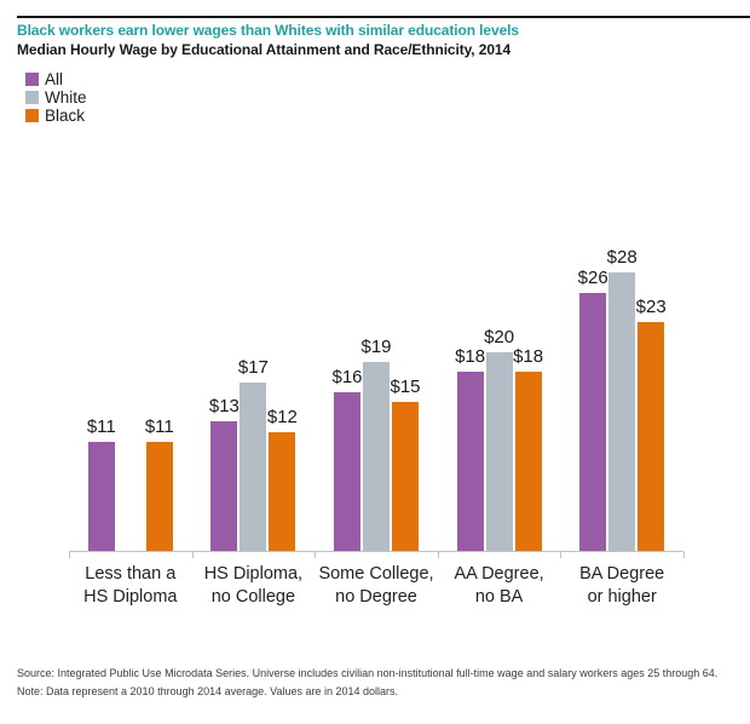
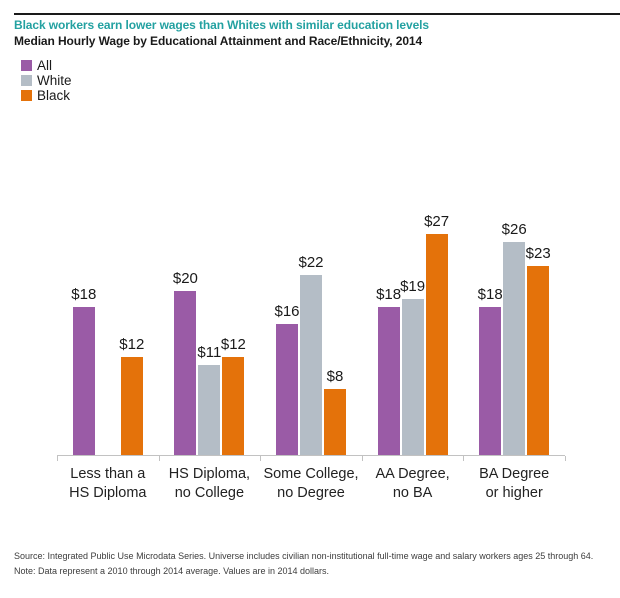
All/Less than a HS Diploma: $11 -> $18
Black/Less than a HS Diploma: $11 -> $12
All/HS Diploma, no College: $13 -> $20
White/HS Diploma, no College: $17 -> $11
White/Some College, no Degree: $19 -> $22
Black/Some College, no Degree: $15 -> $8
White/AA Degree, no BA: $20 -> $19
Black/AA Degree, no BA: $18 -> $27
All/BA Degree or higher: $26 -> $18
White/BA Degree or higher: $28 -> $26
